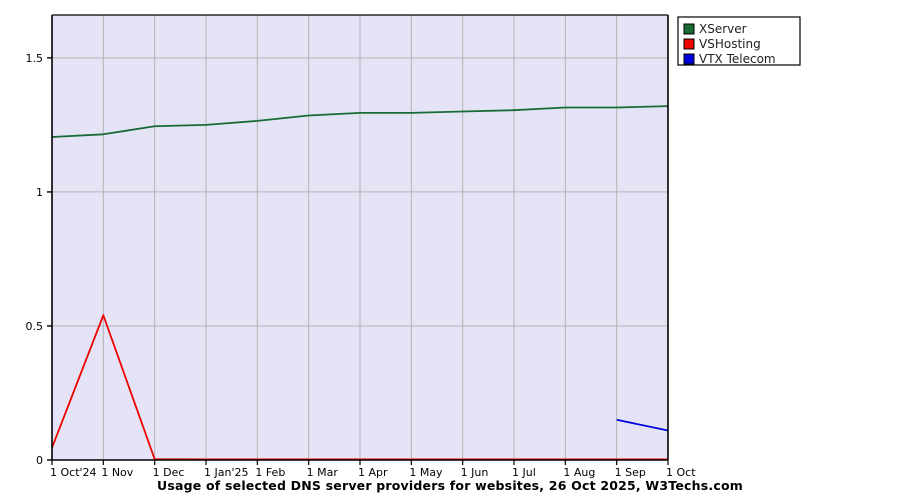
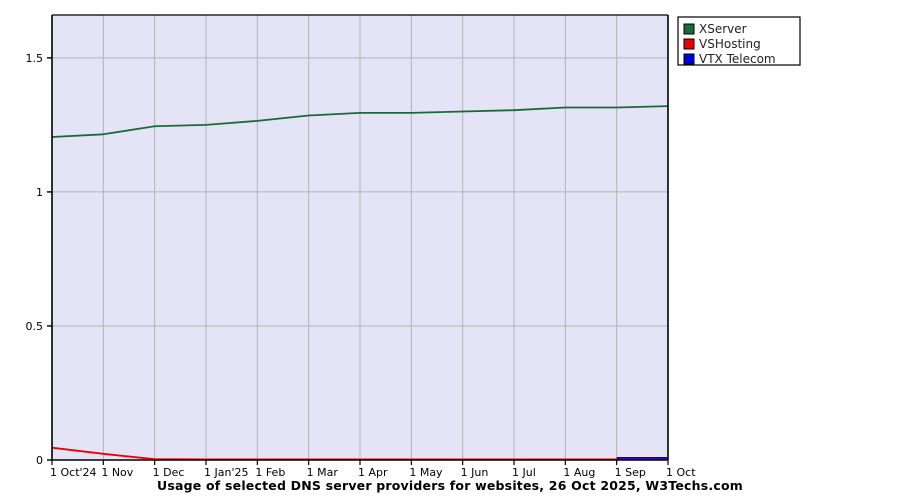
VSHosting/1 Nov: 0.54 -> 0.02
VTX Telecom/1 Sep: 0.15 -> 0.01
VTX Telecom/1 Oct: 0.11 -> 0.01
